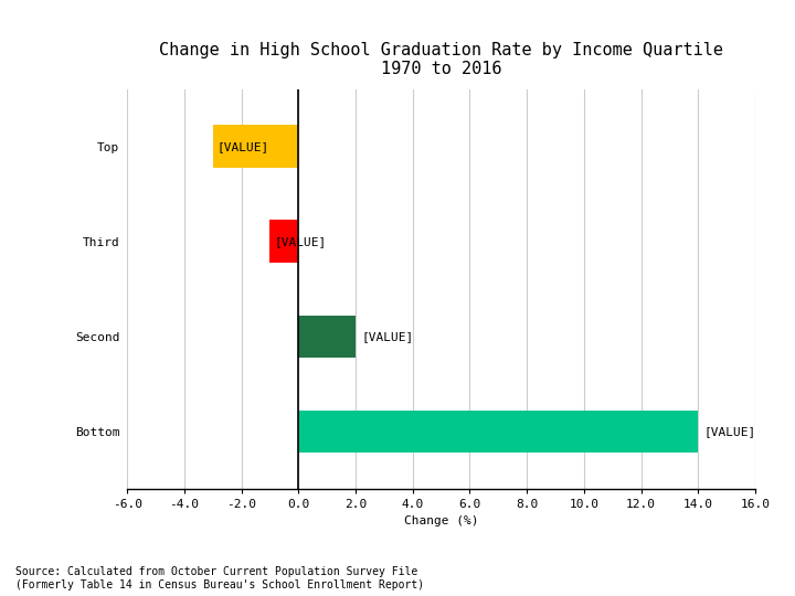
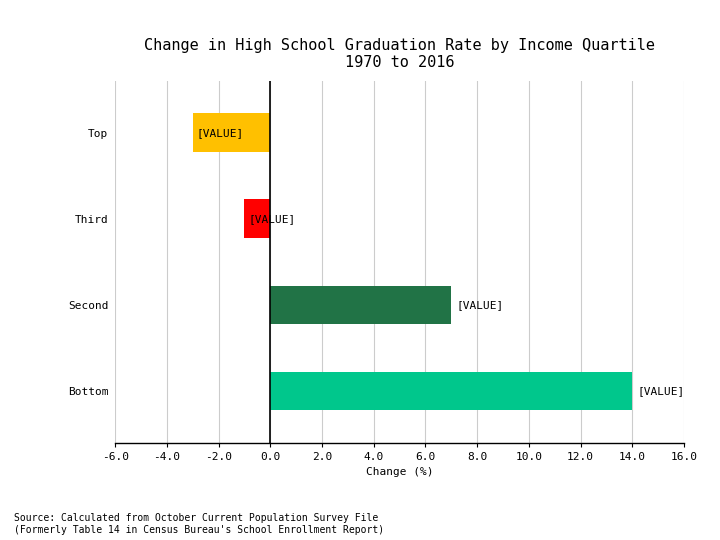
Second: 2 -> 7
